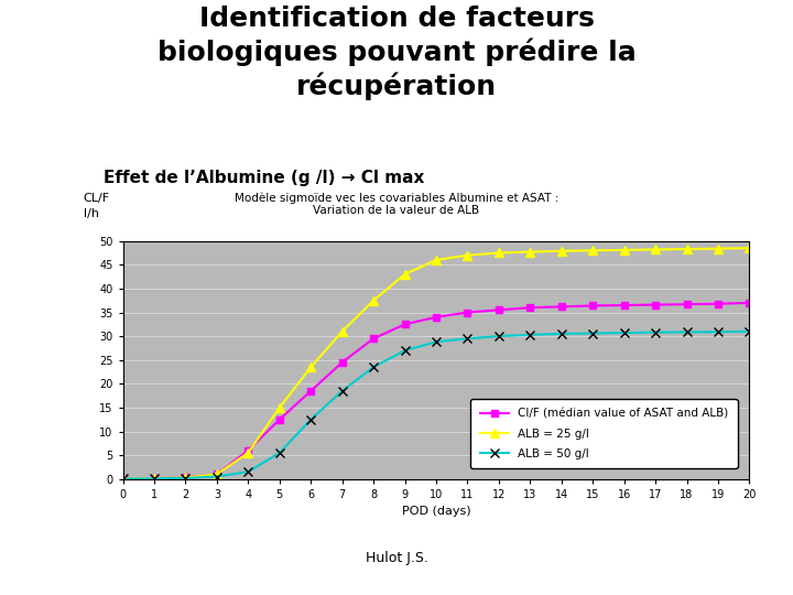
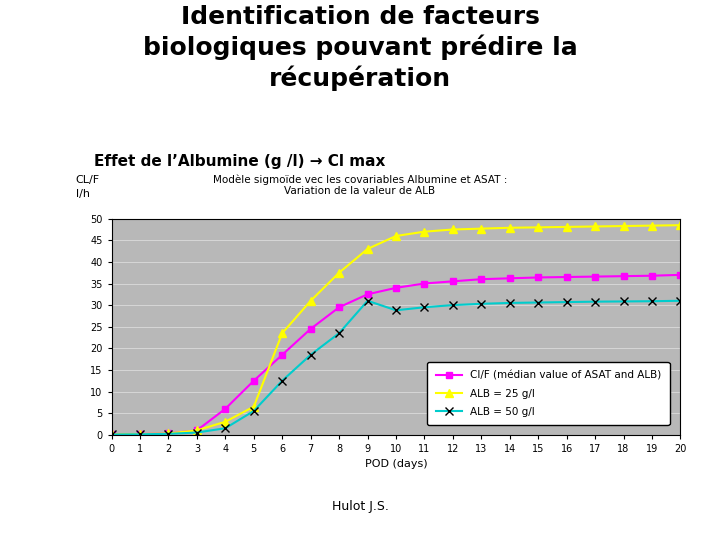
ALB = 25 g/l/4: 5.5 -> 3.0
ALB = 25 g/l/5: 15.0 -> 6.5
ALB = 50 g/l/9: 27.0 -> 31.0
